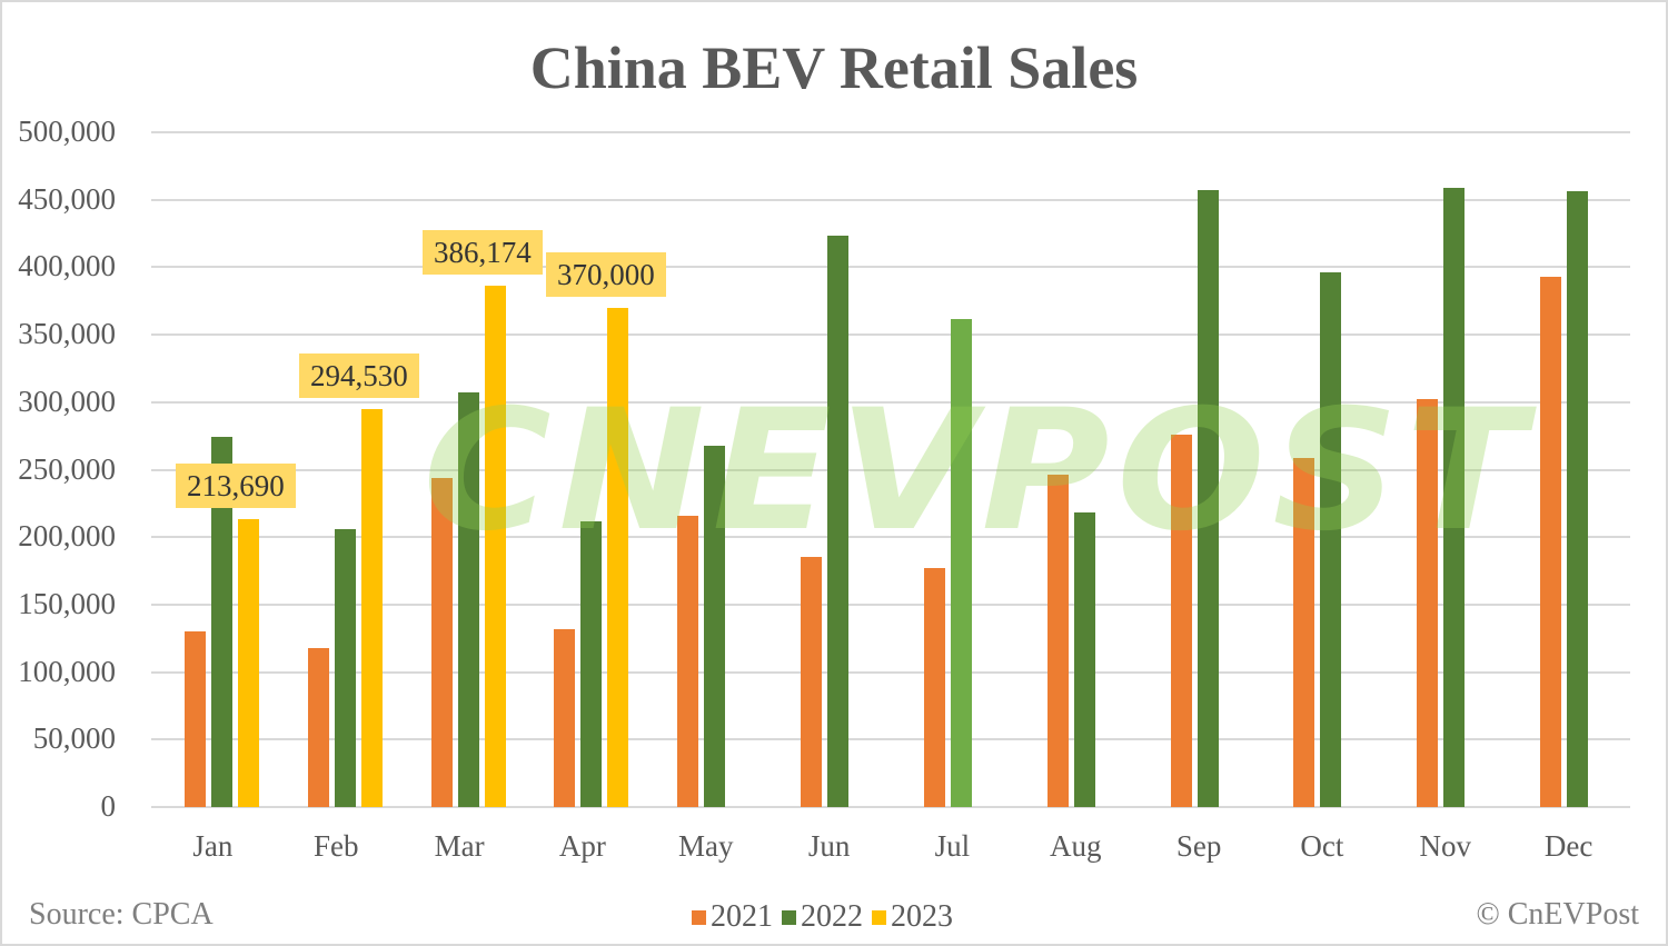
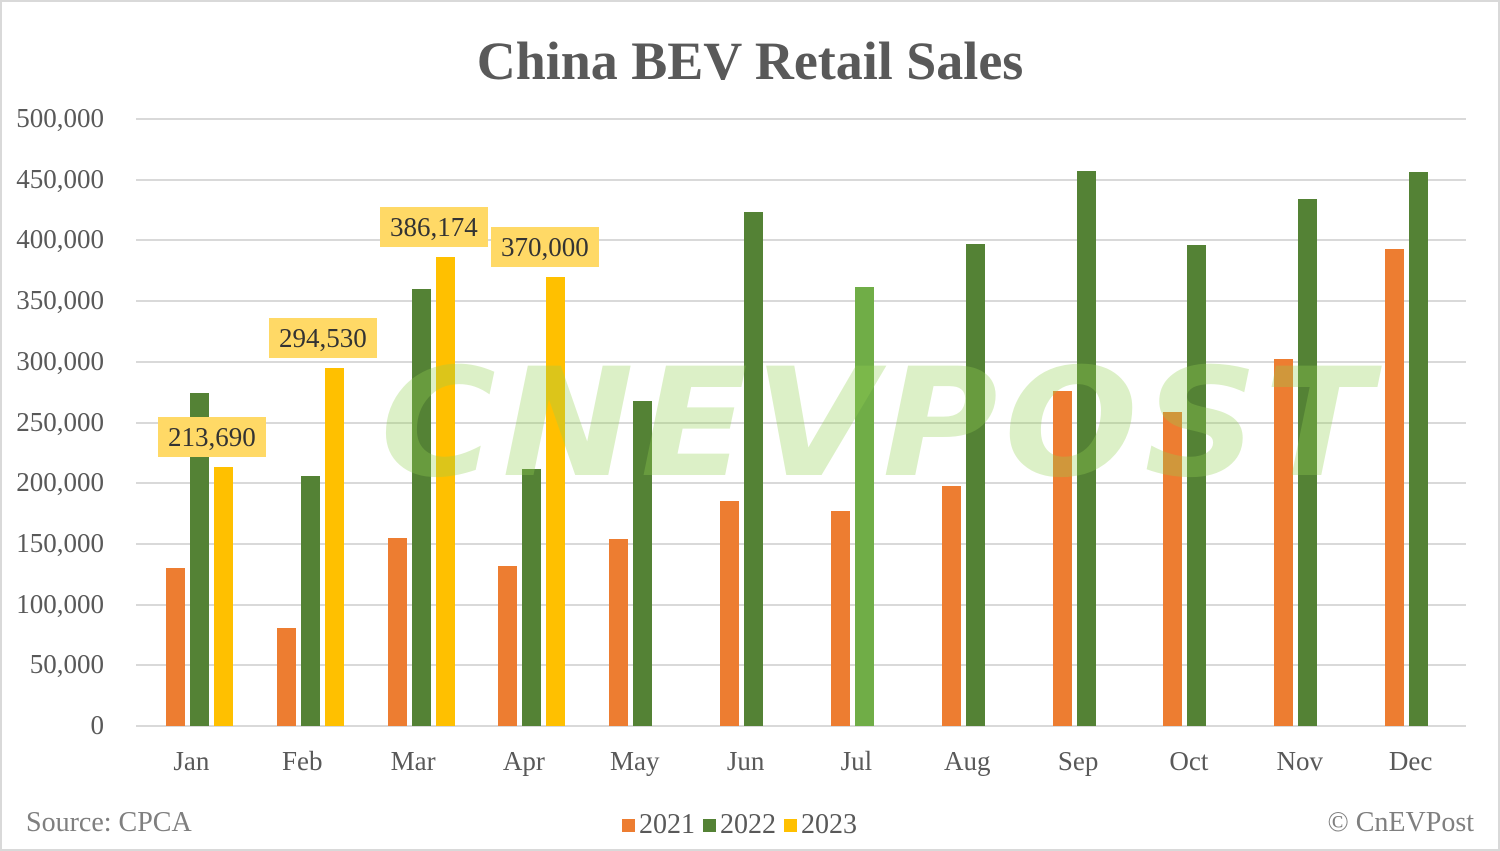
2021/Feb: 118000 -> 81000
2021/Mar: 244000 -> 155000
2022/Mar: 307000 -> 360000
2021/May: 216000 -> 154000
2021/Aug: 246000 -> 198000
2022/Aug: 218000 -> 397000
2022/Nov: 459000 -> 434000
